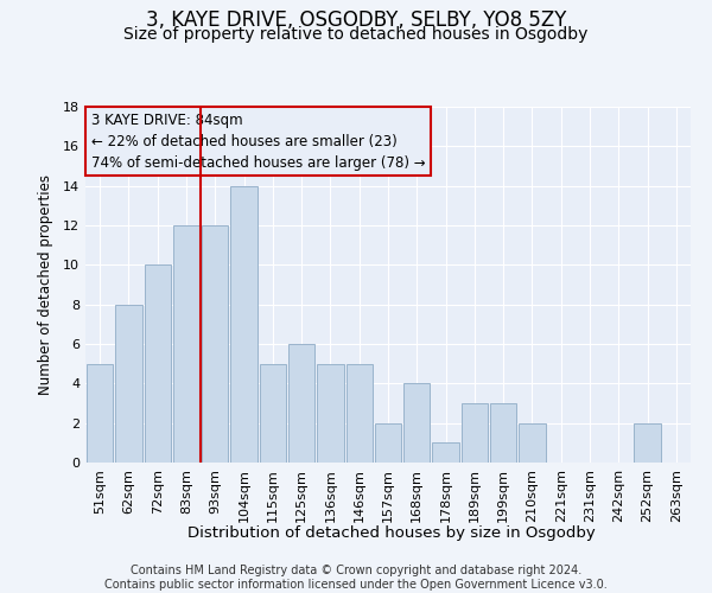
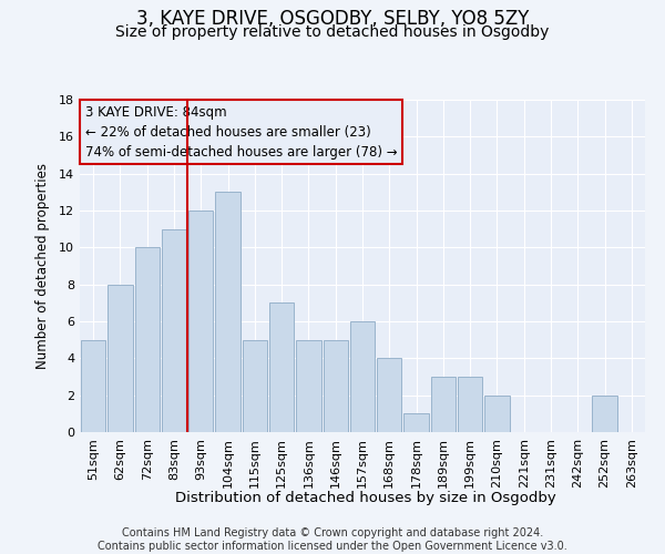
83sqm: 12 -> 11
104sqm: 14 -> 13
125sqm: 6 -> 7
157sqm: 2 -> 6
